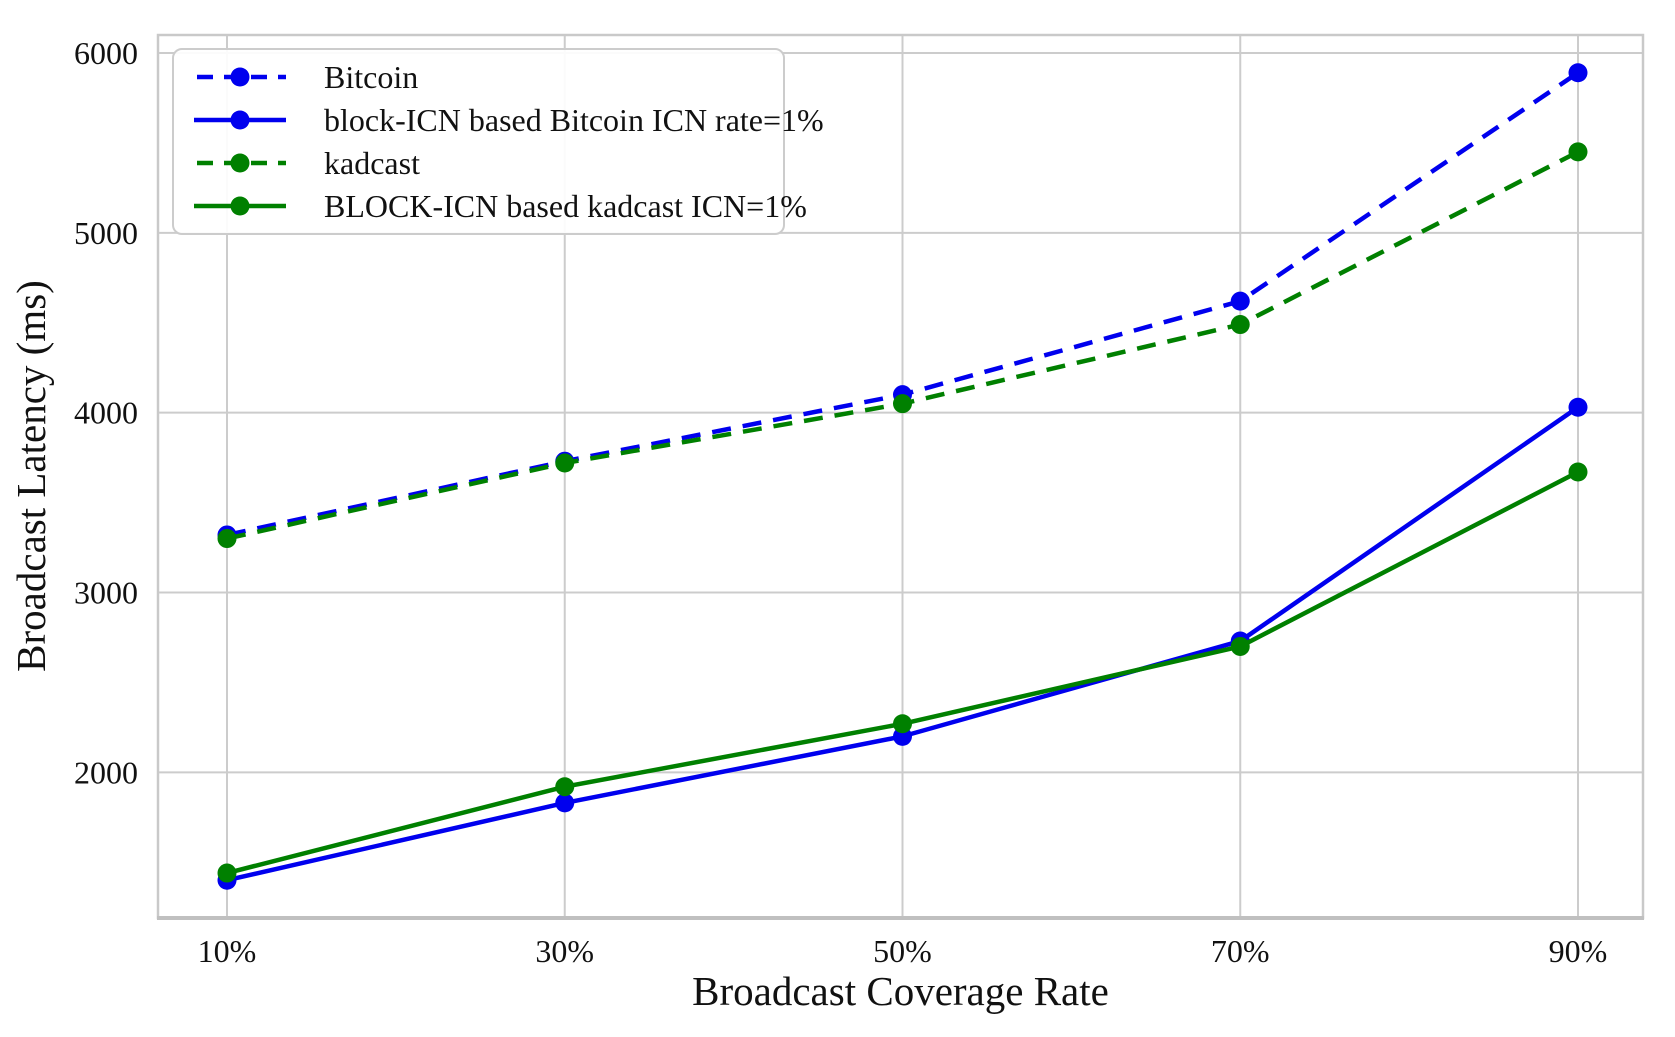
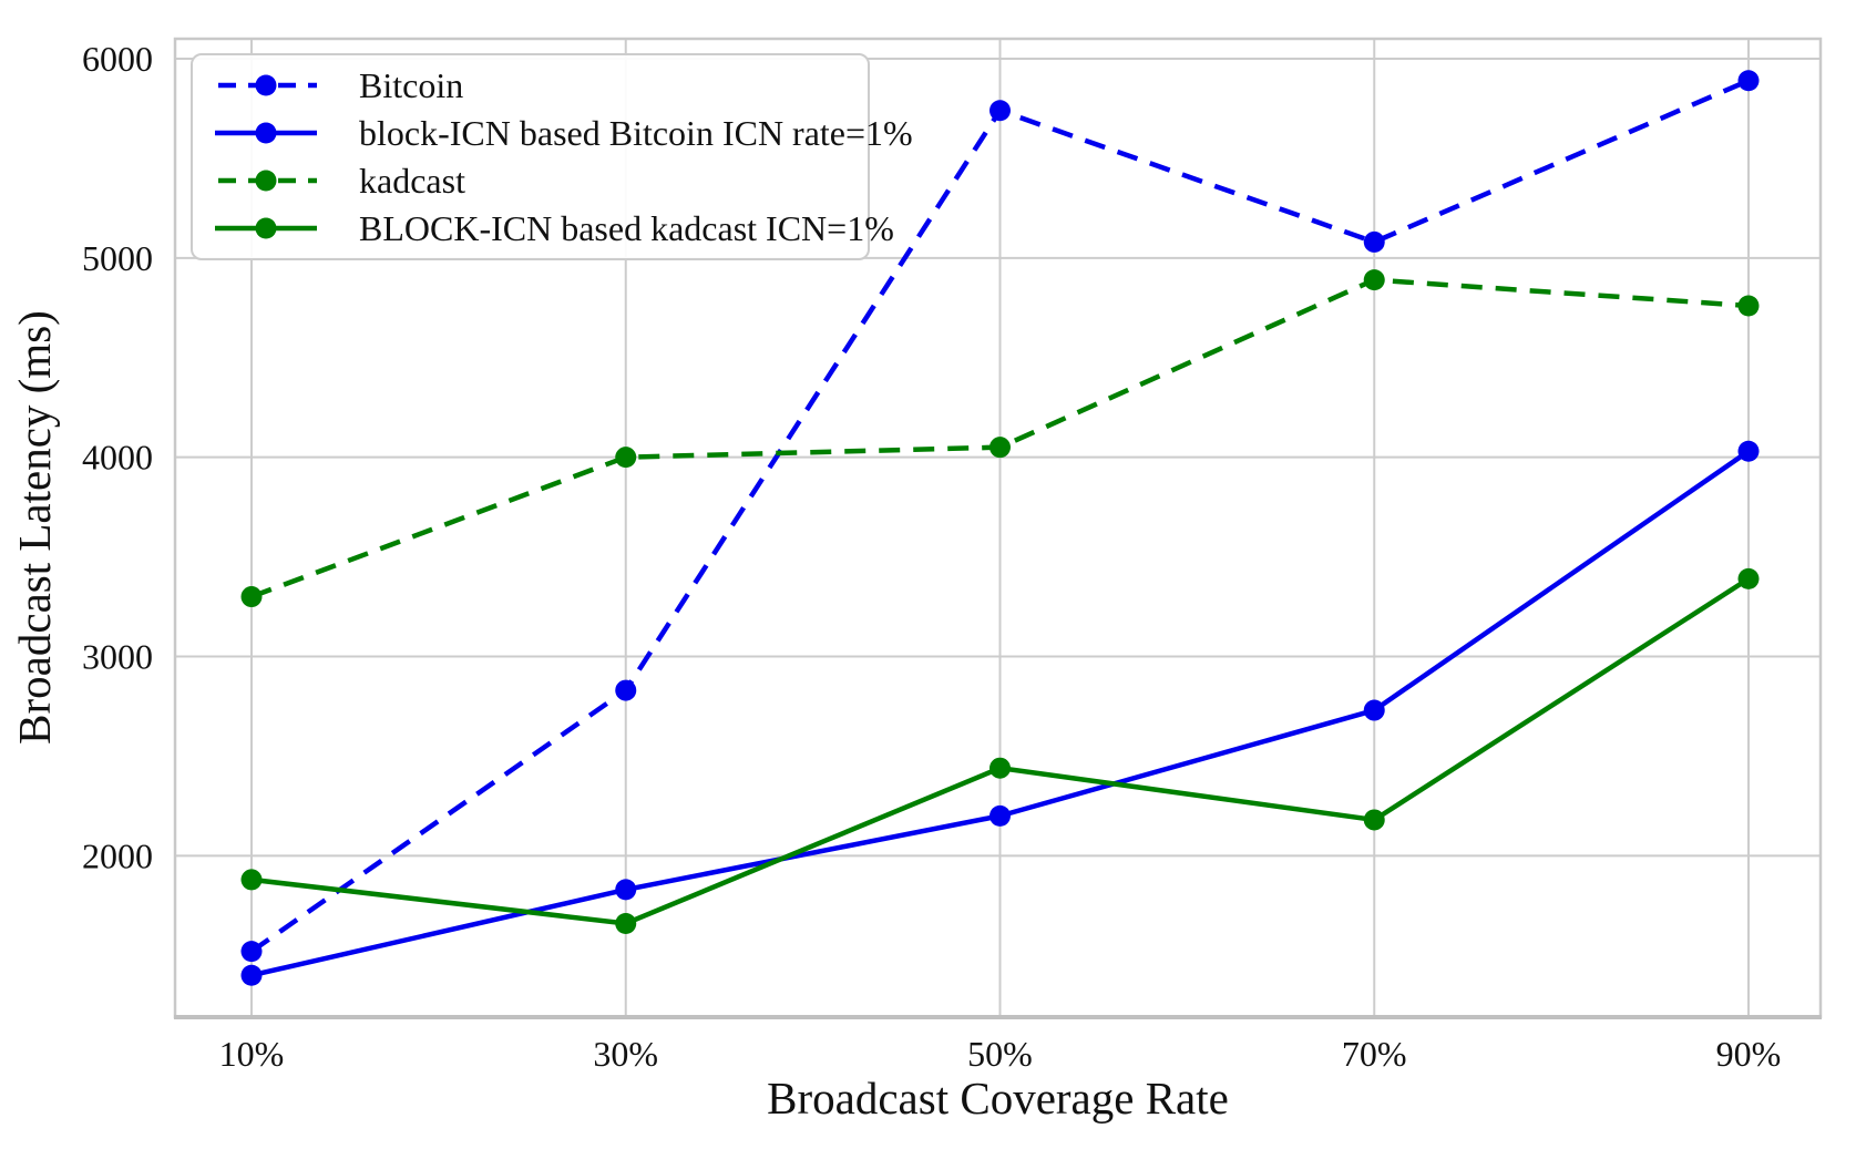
Bitcoin/10%: 3320 -> 1520
BLOCK-ICN based kadcast ICN=1%/10%: 1440 -> 1880
Bitcoin/30%: 3730 -> 2830
kadcast/30%: 3720 -> 4000
BLOCK-ICN based kadcast ICN=1%/30%: 1920 -> 1660
Bitcoin/50%: 4100 -> 5740
BLOCK-ICN based kadcast ICN=1%/50%: 2270 -> 2440
Bitcoin/70%: 4620 -> 5080
kadcast/70%: 4490 -> 4890
BLOCK-ICN based kadcast ICN=1%/70%: 2700 -> 2180
kadcast/90%: 5450 -> 4760
BLOCK-ICN based kadcast ICN=1%/90%: 3670 -> 3390
